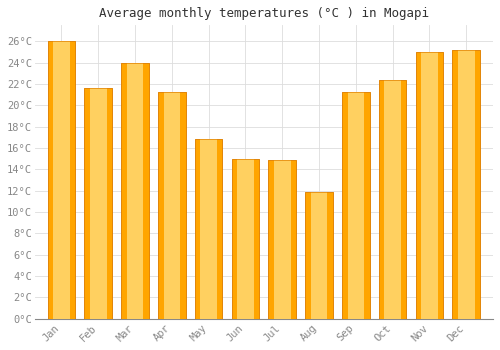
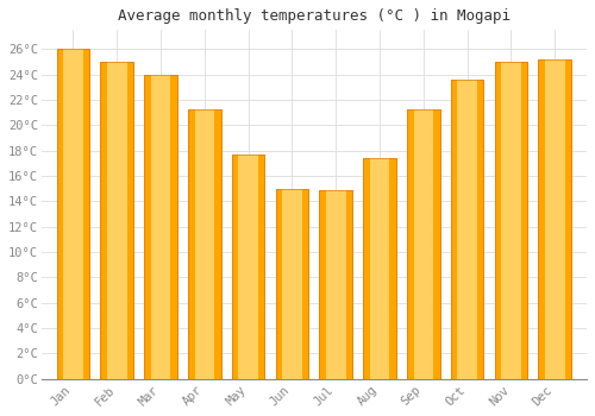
Feb: 21.6°C -> 25.0°C
May: 16.8°C -> 17.7°C
Aug: 11.9°C -> 17.4°C
Oct: 22.4°C -> 23.6°C
